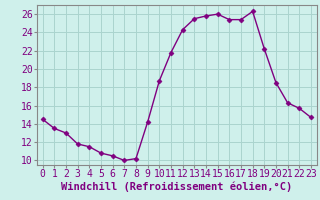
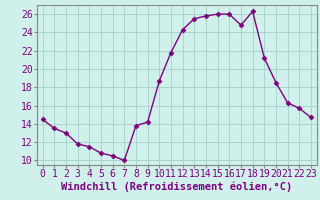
8: 10.2 -> 13.8
16: 25.4 -> 26.0
17: 25.4 -> 24.8
19: 22.2 -> 21.2
